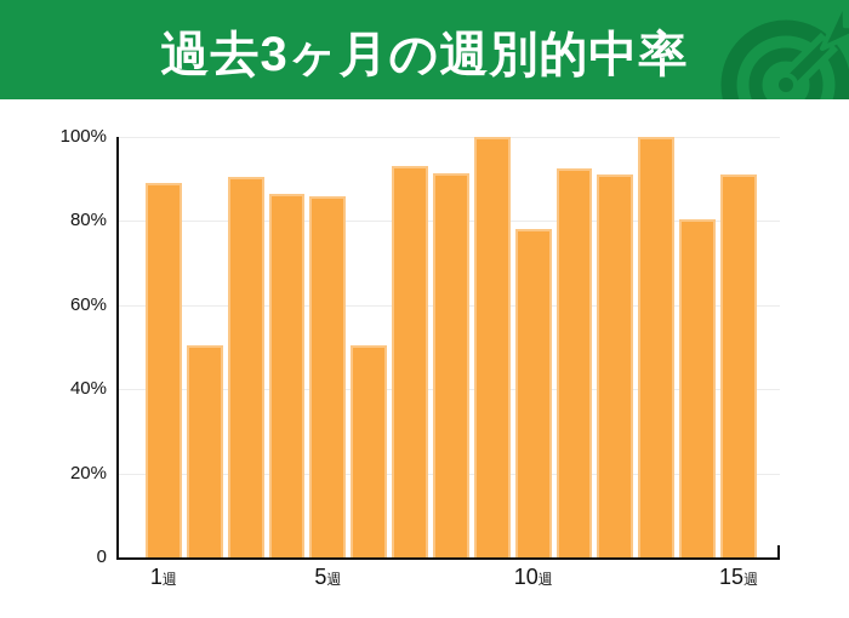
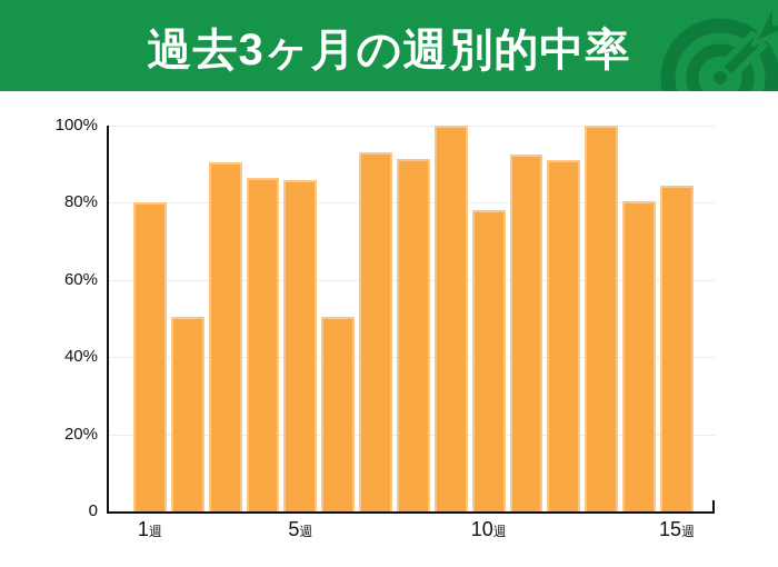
1週: 89% -> 80%
15週: 91% -> 84%
